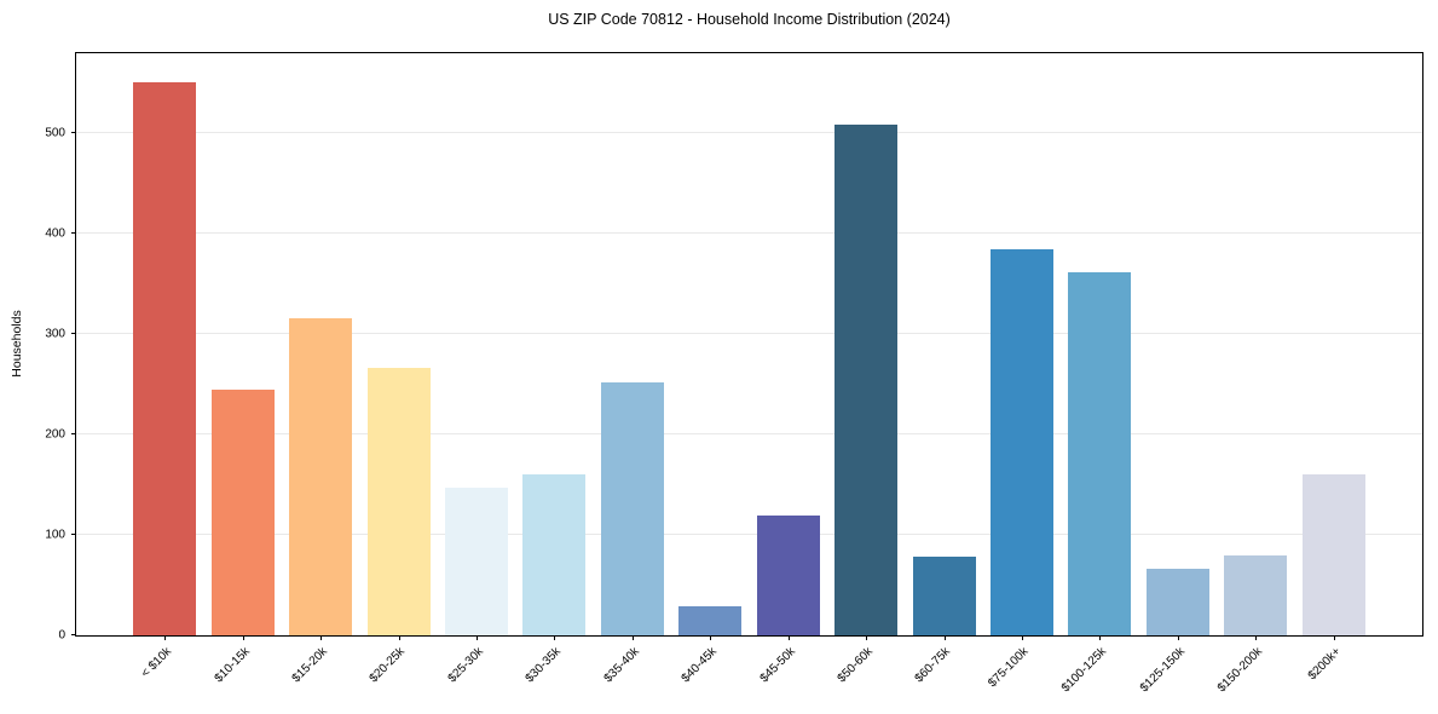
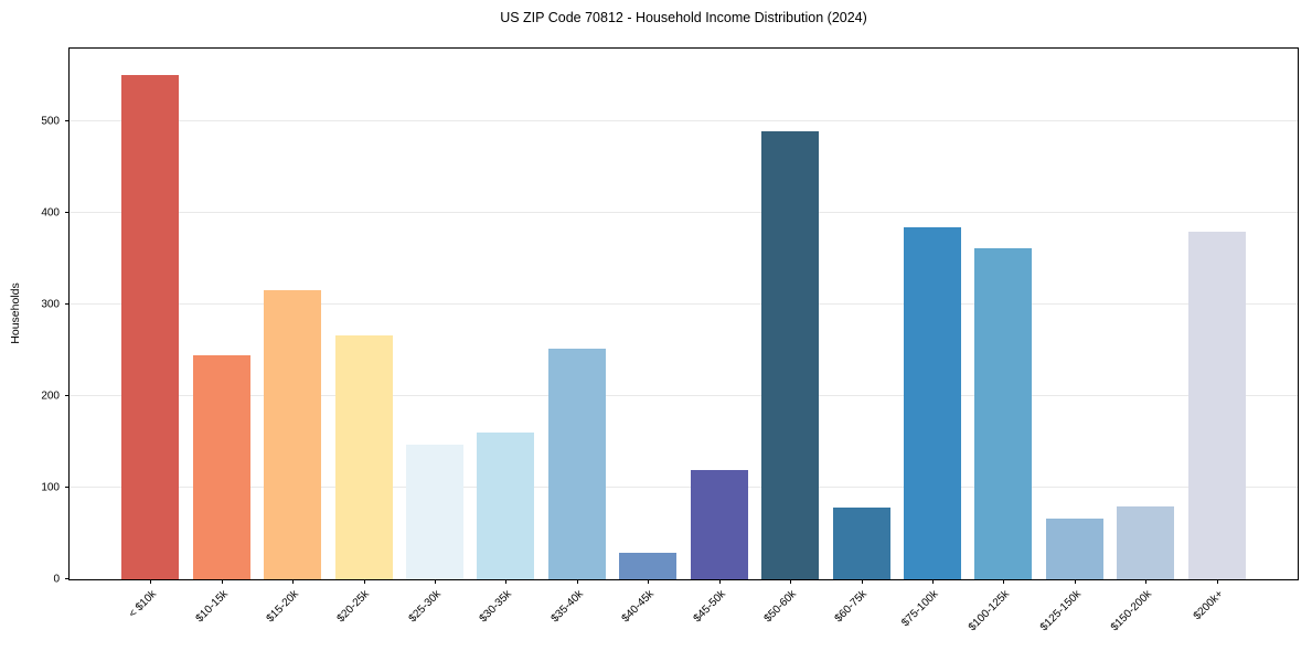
$50-60k: 510 -> 490
$200k+: 160 -> 380
